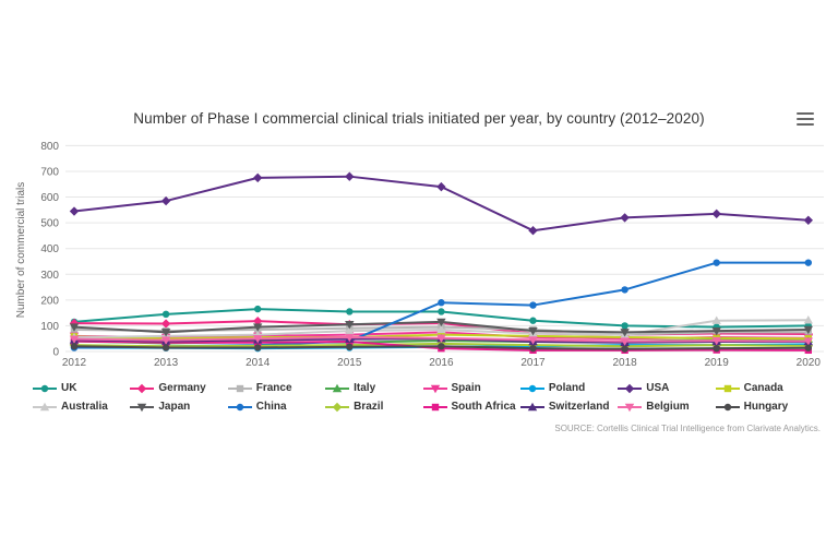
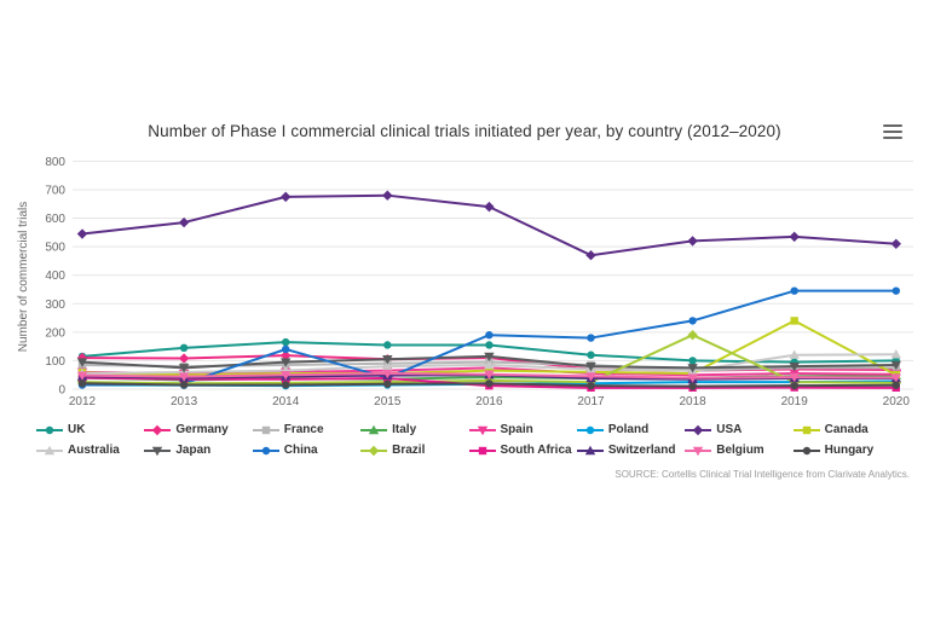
China/2014: 20 -> 140
Brazil/2018: 20 -> 190
Canada/2019: 50 -> 240
